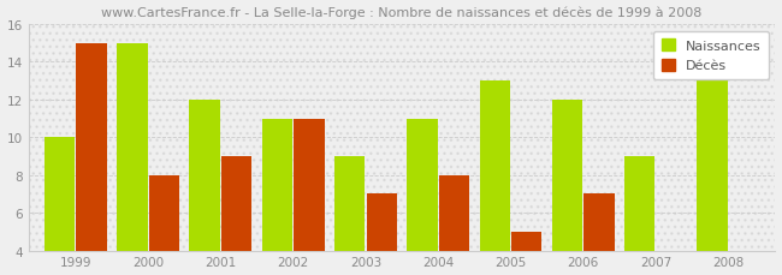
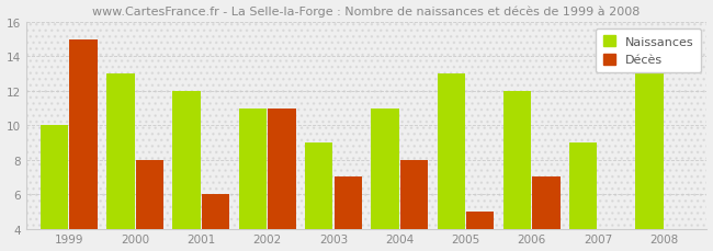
Naissances/2000: 15 -> 13
Décès/2001: 9 -> 6
